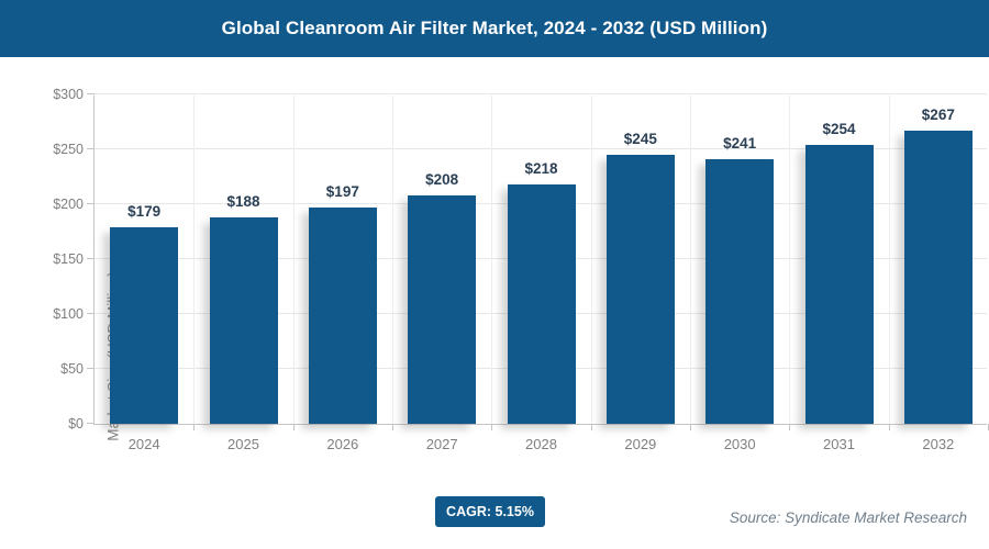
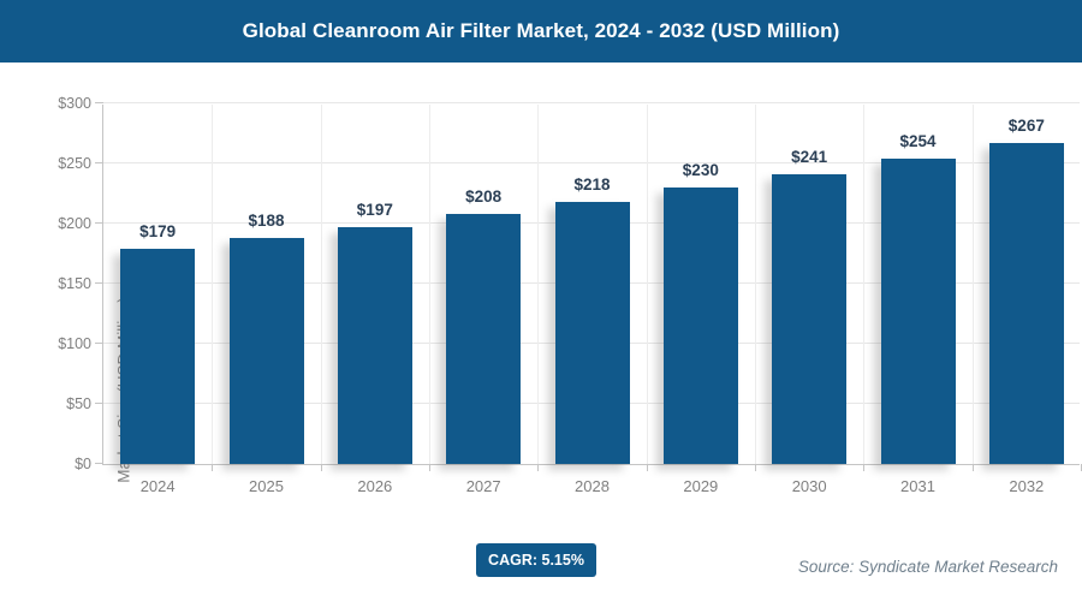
2029: $245 -> $230
